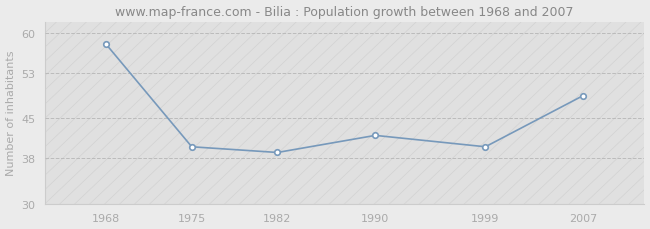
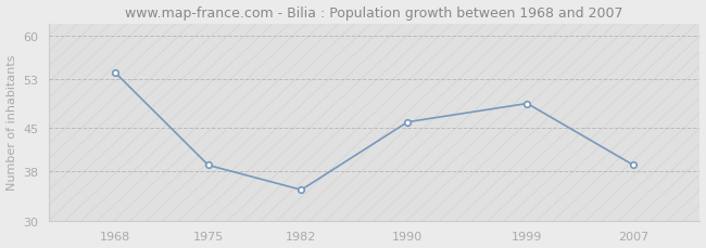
1968: 58 -> 54
1975: 40 -> 39
1982: 39 -> 35
1990: 42 -> 46
1999: 40 -> 49
2007: 49 -> 39
